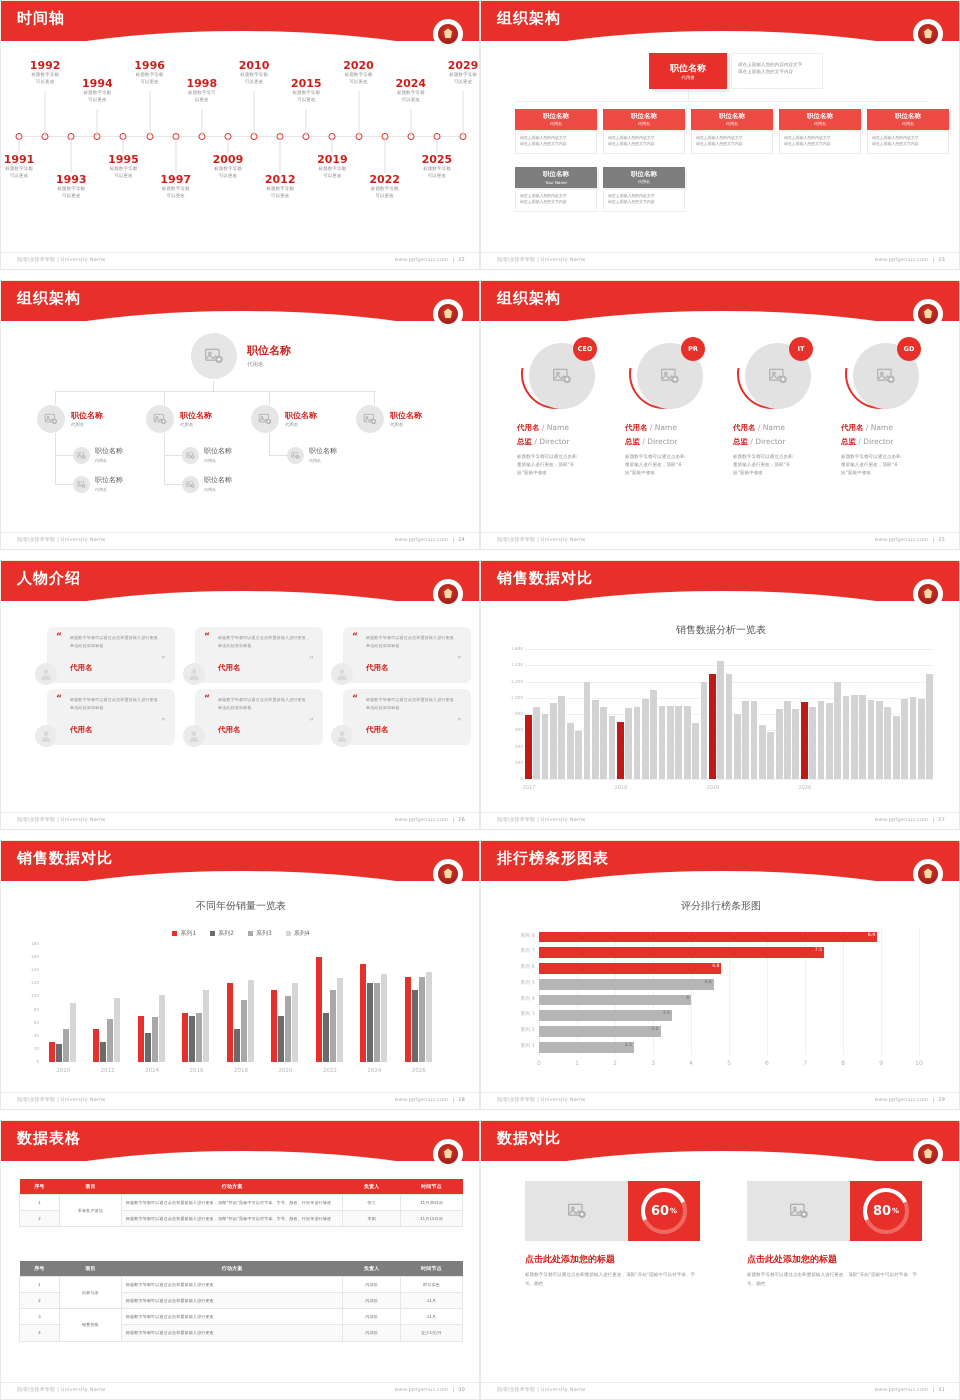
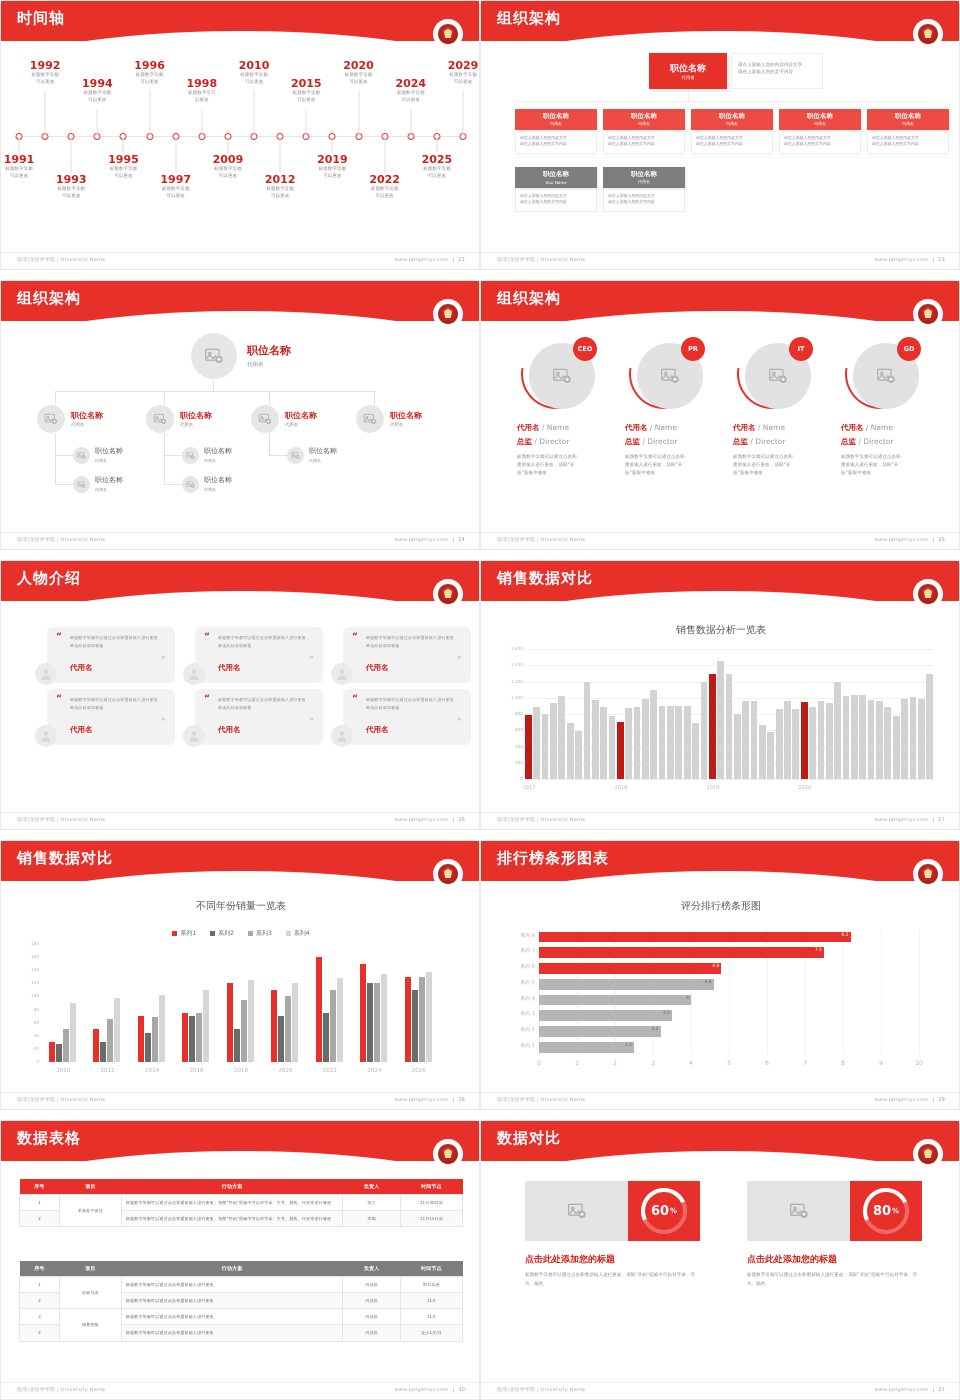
评分排行榜条形图/系列 8: 8.9 -> 8.2
